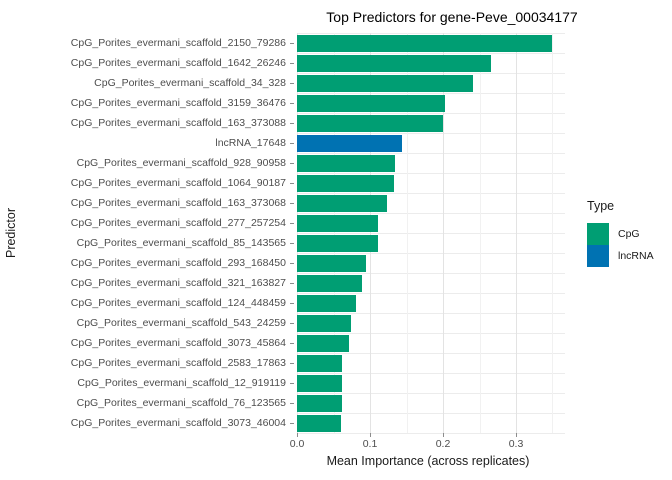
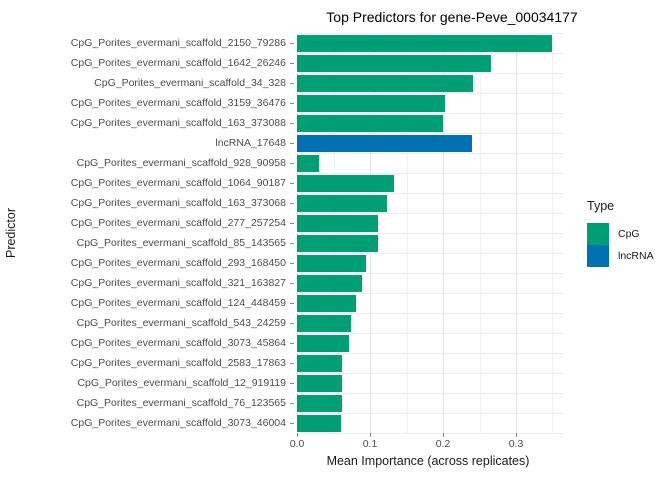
lncRNA_17648: 0.14 -> 0.24
CpG_Porites_evermani_scaffold_928_90958: 0.13 -> 0.03
